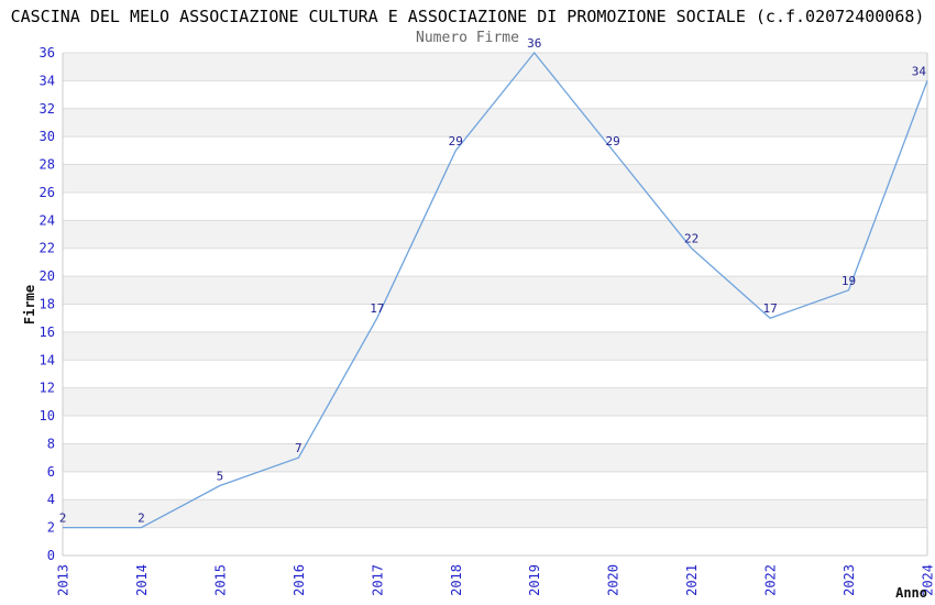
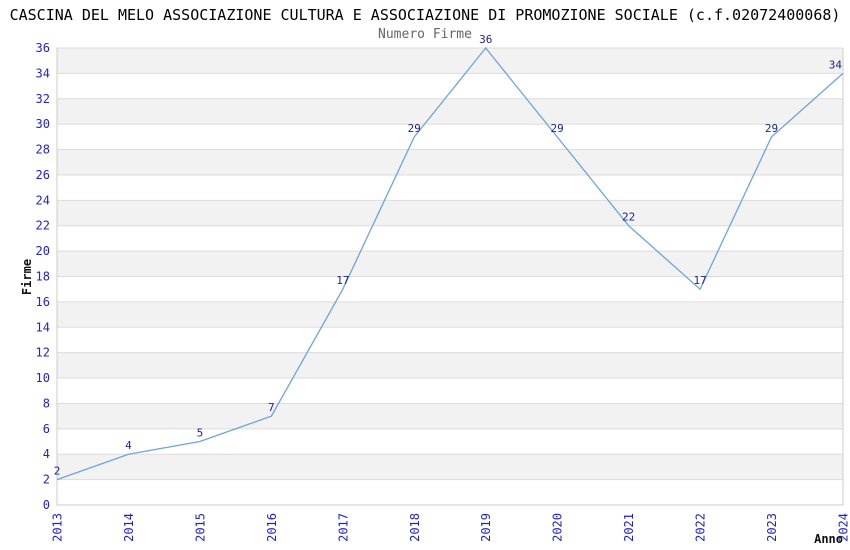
2014: 2 -> 4
2023: 19 -> 29
